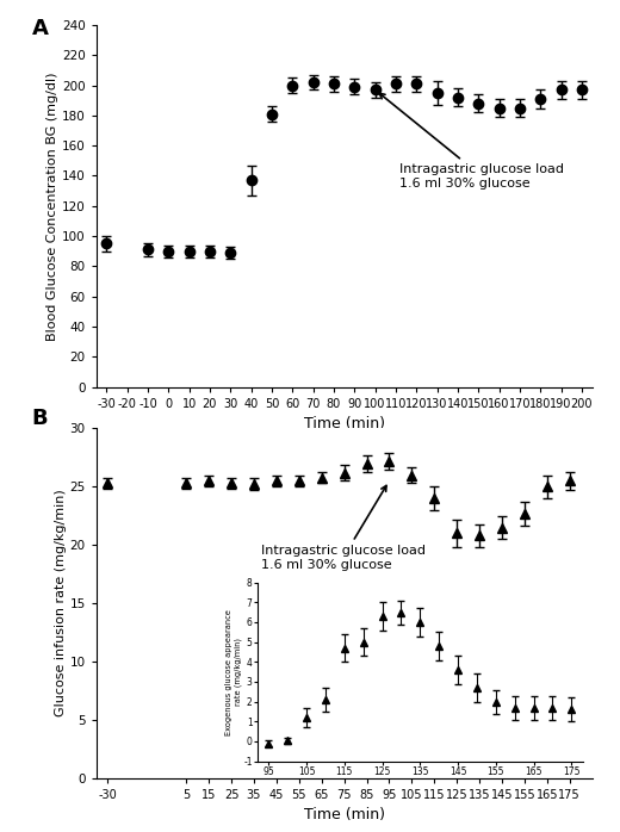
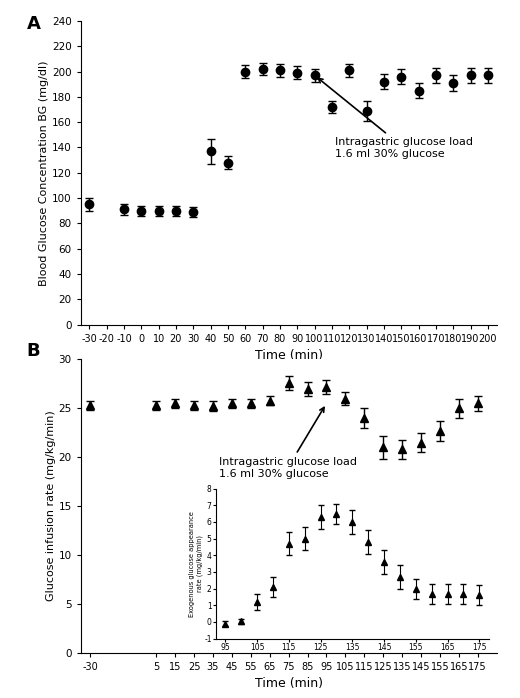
50: 181 -> 128
110: 201 -> 172
130: 195 -> 169
150: 188 -> 196
170: 185 -> 197
75: 26.2 -> 27.6
